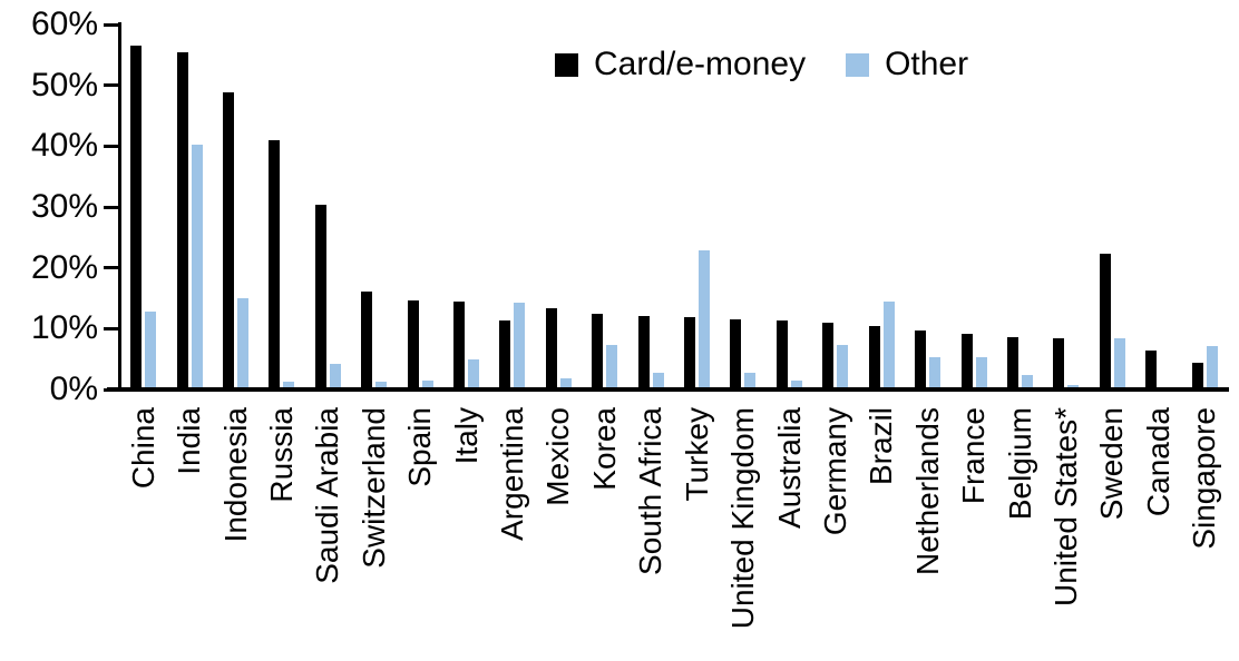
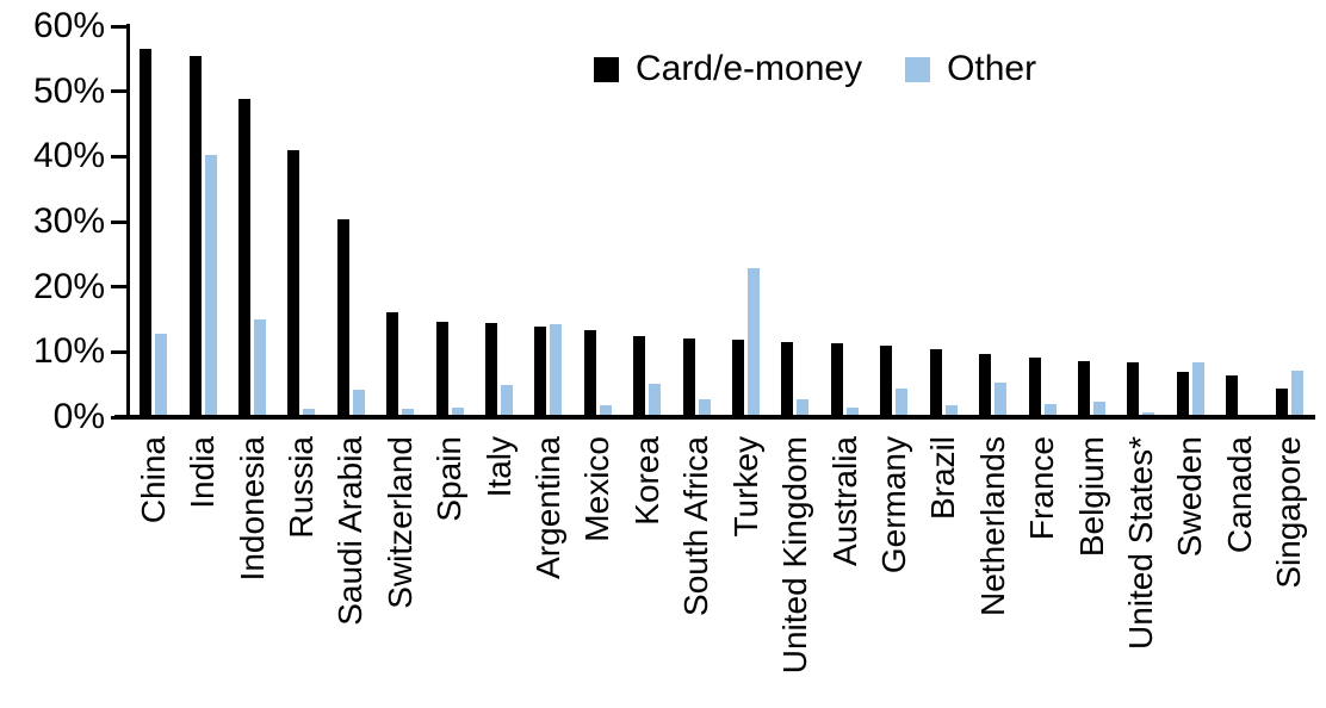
Card/e-money/Argentina: 11% -> 14%
Other/Korea: 7% -> 5%
Other/Germany: 7% -> 4%
Other/Brazil: 14% -> 1%
Other/France: 5% -> 2%
Card/e-money/Sweden: 22% -> 6%
